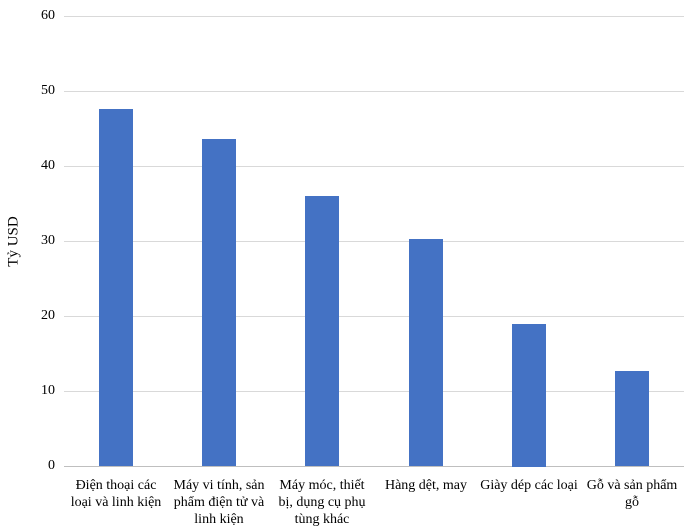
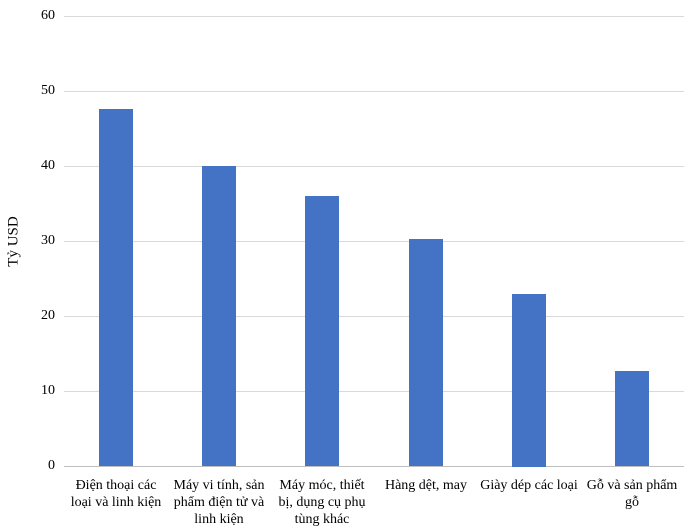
Máy vi tính, sản phẩm điện tử và linh kiện: 44 -> 40
Giày dép các loại: 19 -> 23
